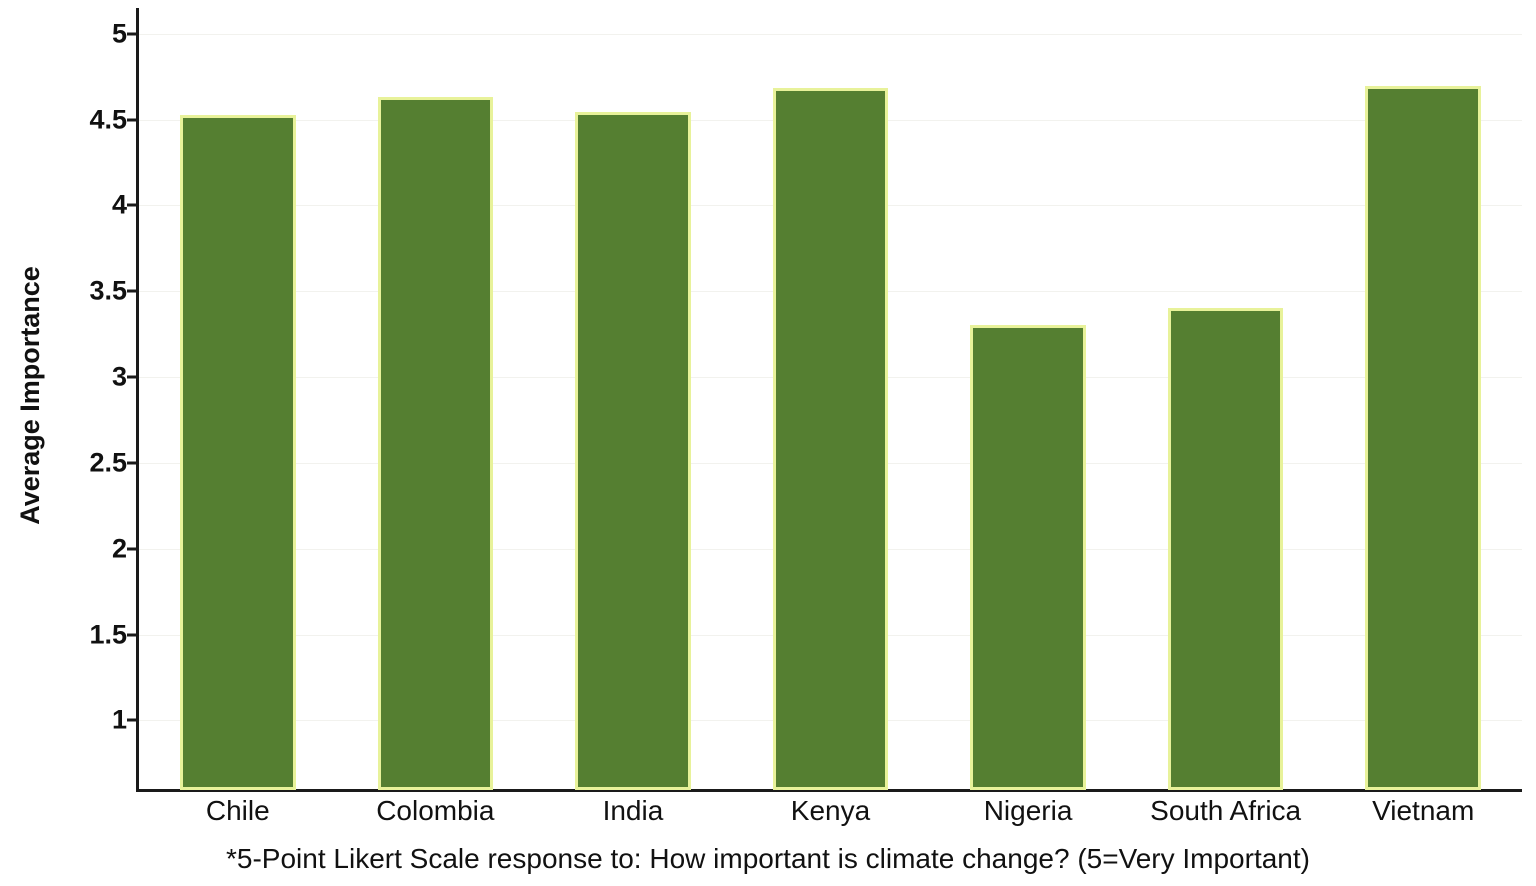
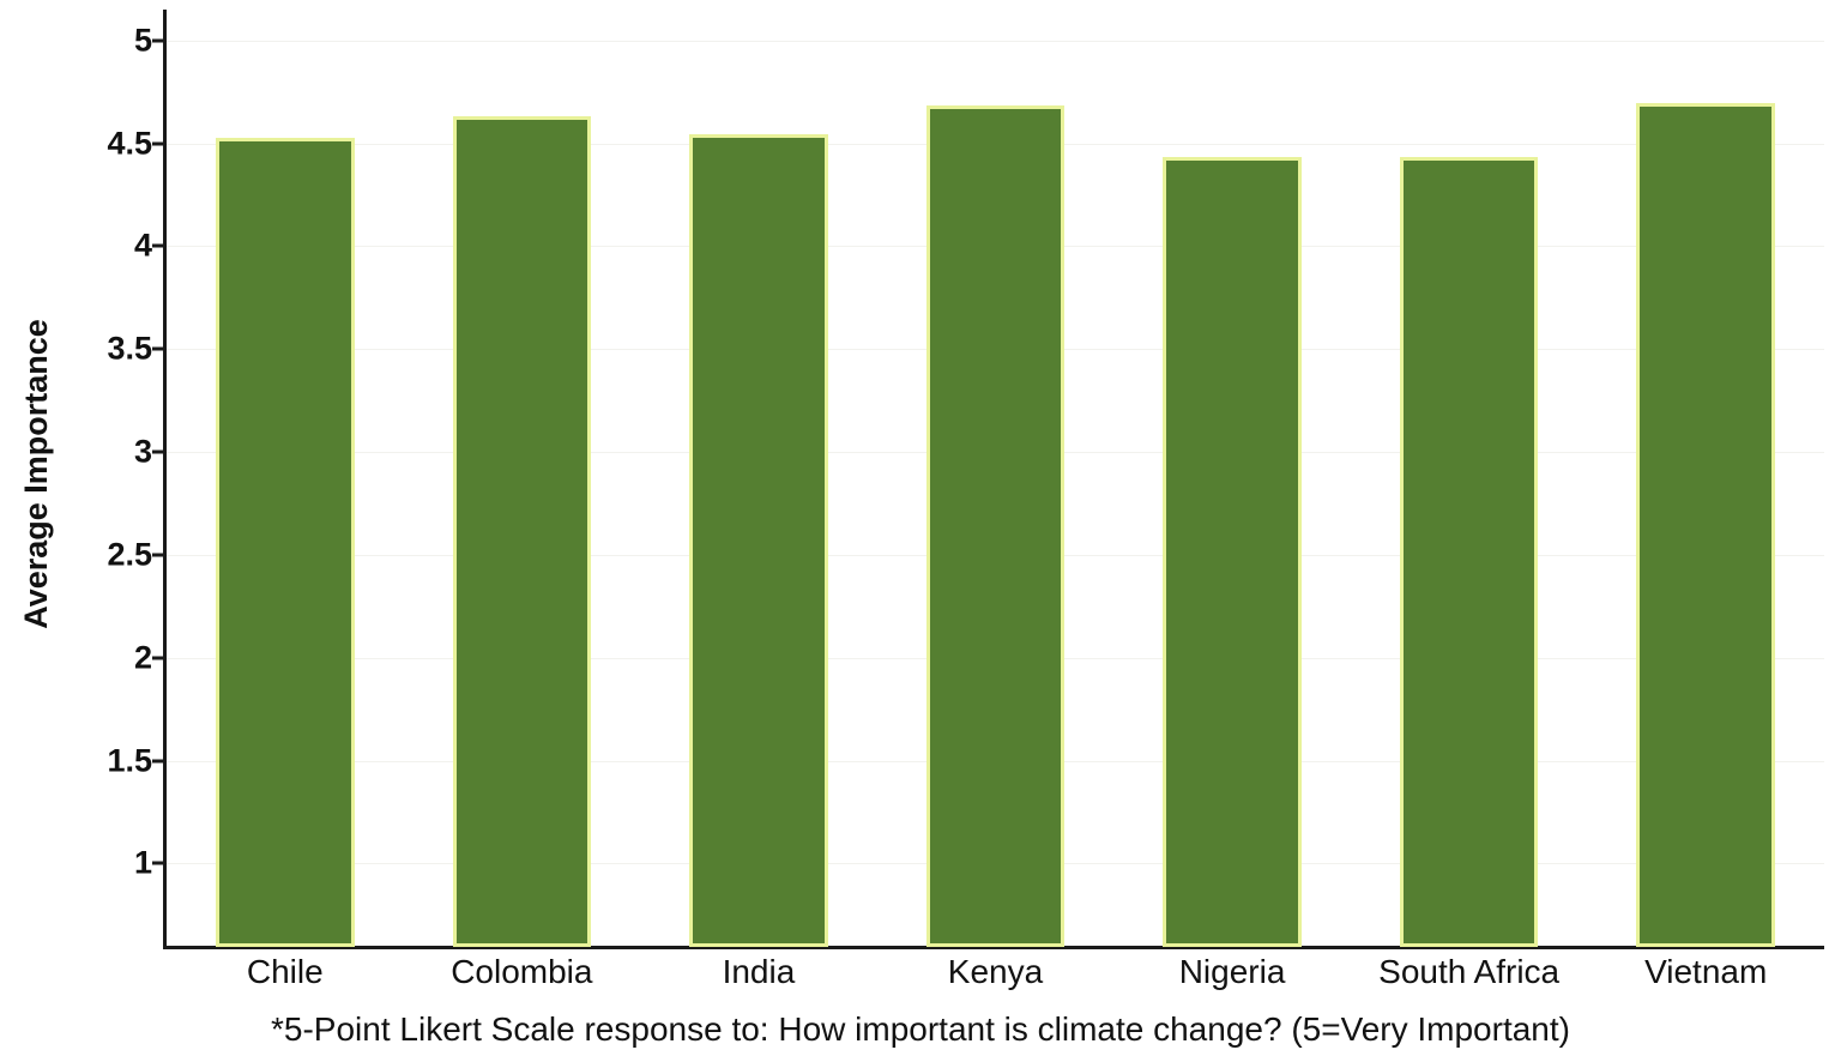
Nigeria: 3.31 -> 4.44
South Africa: 3.41 -> 4.44
